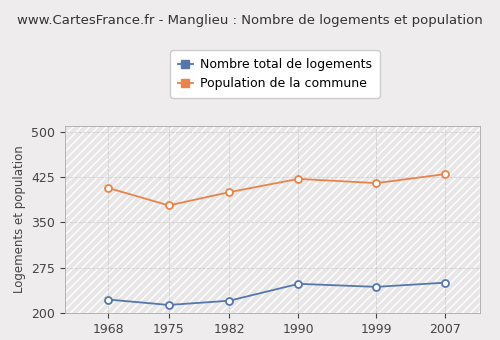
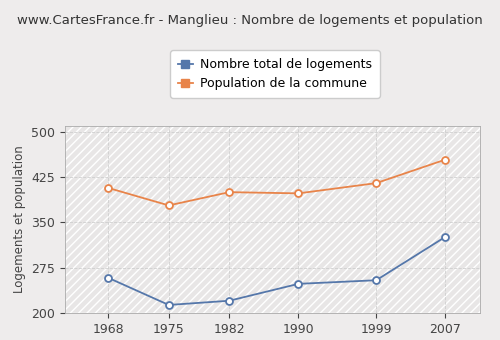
Nombre total de logements/1968: 222 -> 258
Population de la commune/1990: 422 -> 398
Nombre total de logements/1999: 243 -> 254
Nombre total de logements/2007: 250 -> 326
Population de la commune/2007: 430 -> 454
